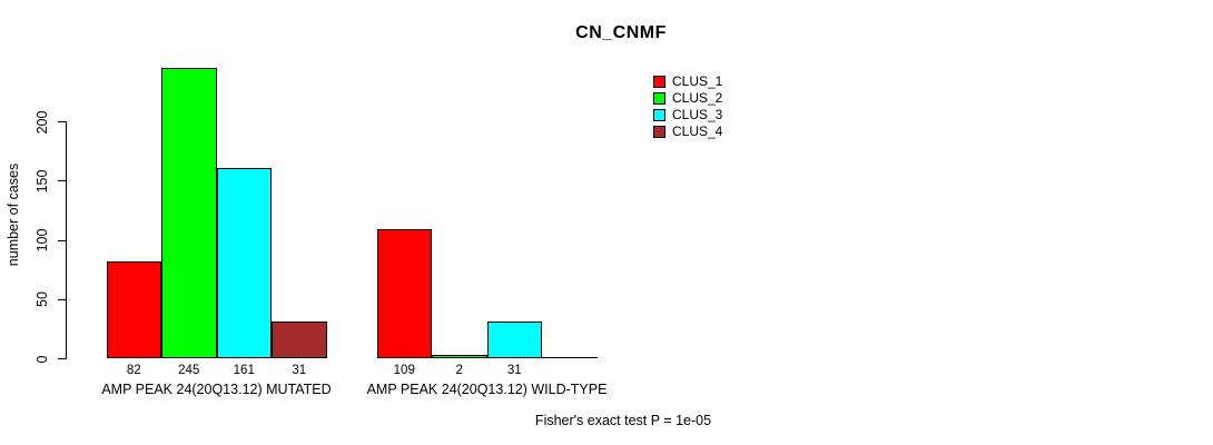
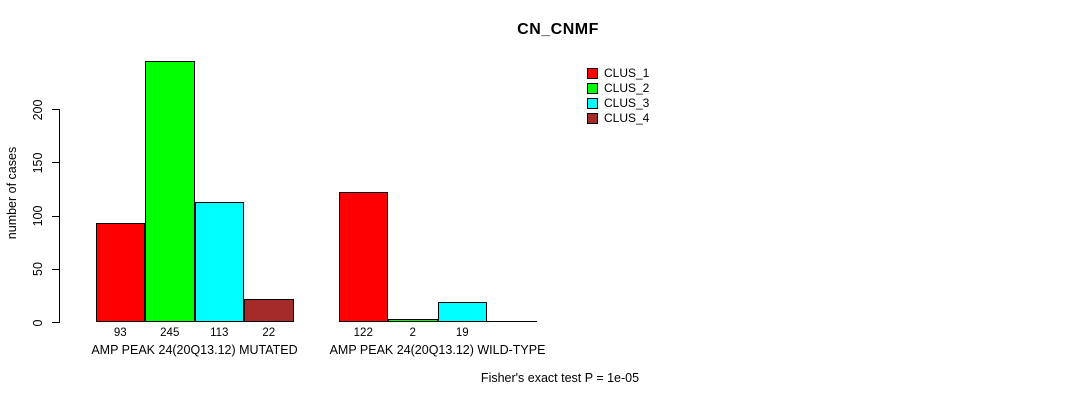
CLUS_1/AMP PEAK 24(20Q13.12) MUTATED: 82 -> 93
CLUS_3/AMP PEAK 24(20Q13.12) MUTATED: 161 -> 113
CLUS_4/AMP PEAK 24(20Q13.12) MUTATED: 31 -> 22
CLUS_1/AMP PEAK 24(20Q13.12) WILD-TYPE: 109 -> 122
CLUS_3/AMP PEAK 24(20Q13.12) WILD-TYPE: 31 -> 19
